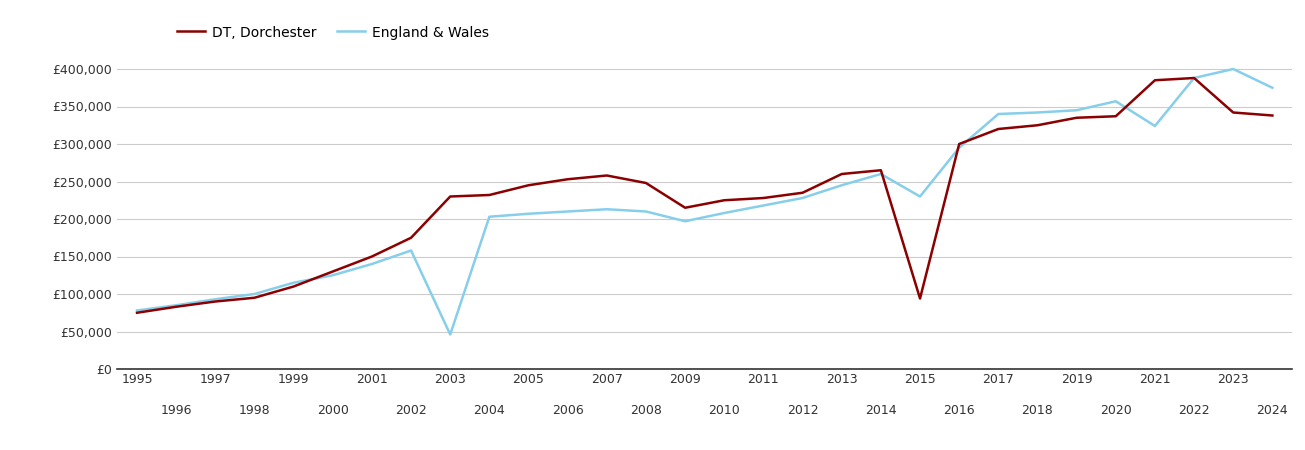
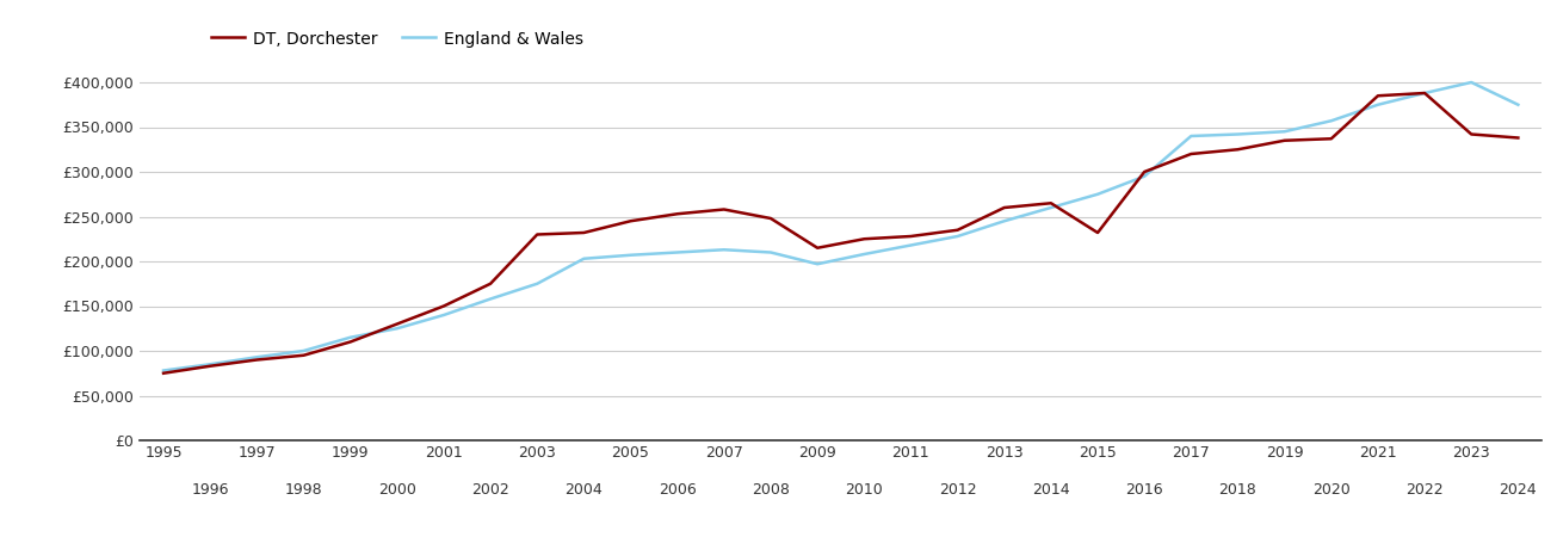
England & Wales/2003: £46,000 -> £175,000
DT, Dorchester/2015: £94,000 -> £232,000
England & Wales/2015: £230,000 -> £275,000
England & Wales/2021: £324,000 -> £375,000
